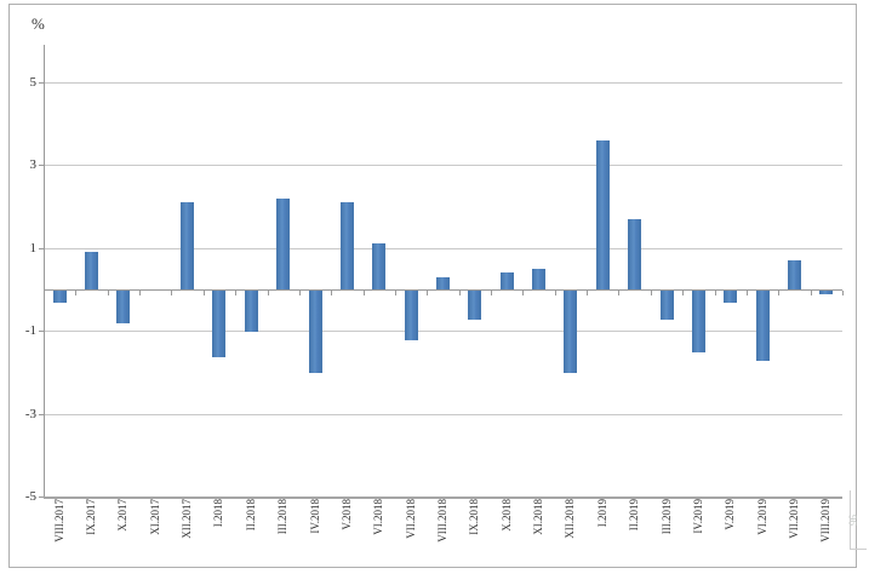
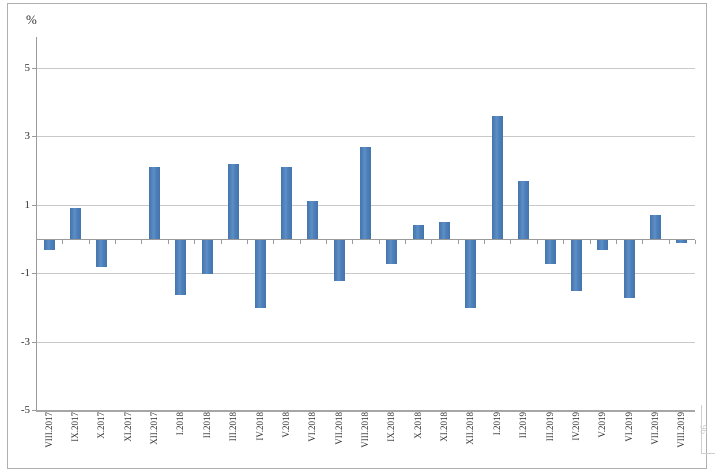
VIII.2018: 0.3 -> 2.7
